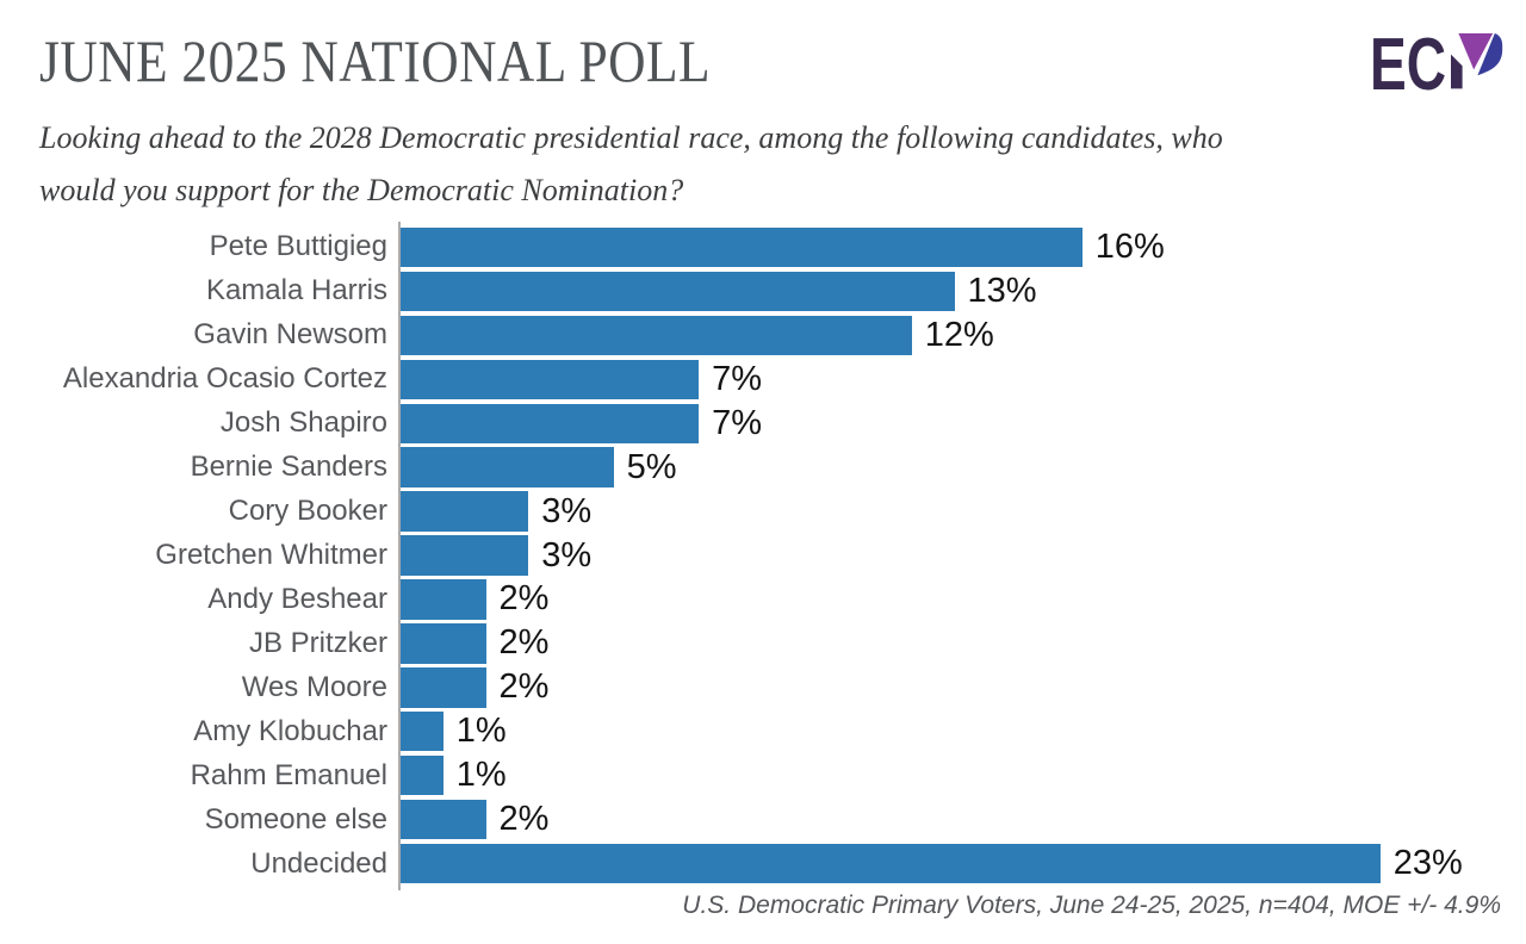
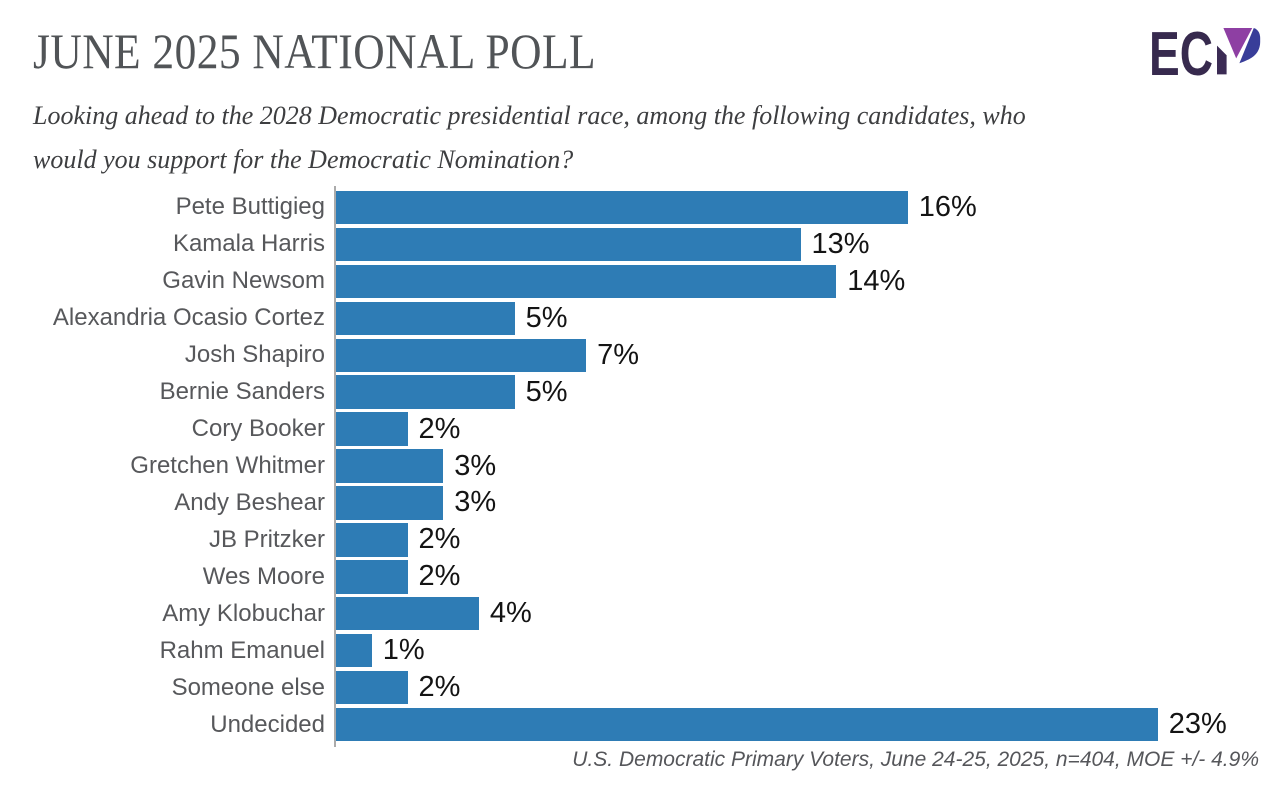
Gavin Newsom: 12% -> 14%
Alexandria Ocasio Cortez: 7% -> 5%
Cory Booker: 3% -> 2%
Andy Beshear: 2% -> 3%
Amy Klobuchar: 1% -> 4%
